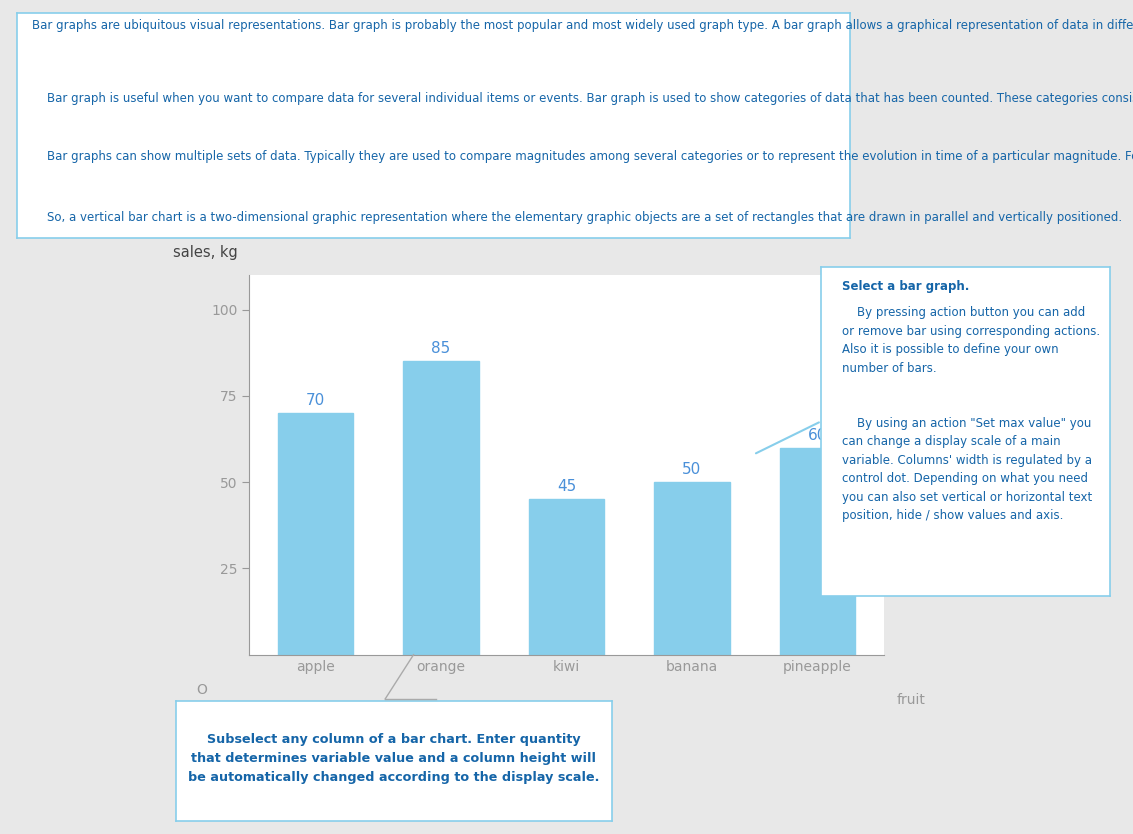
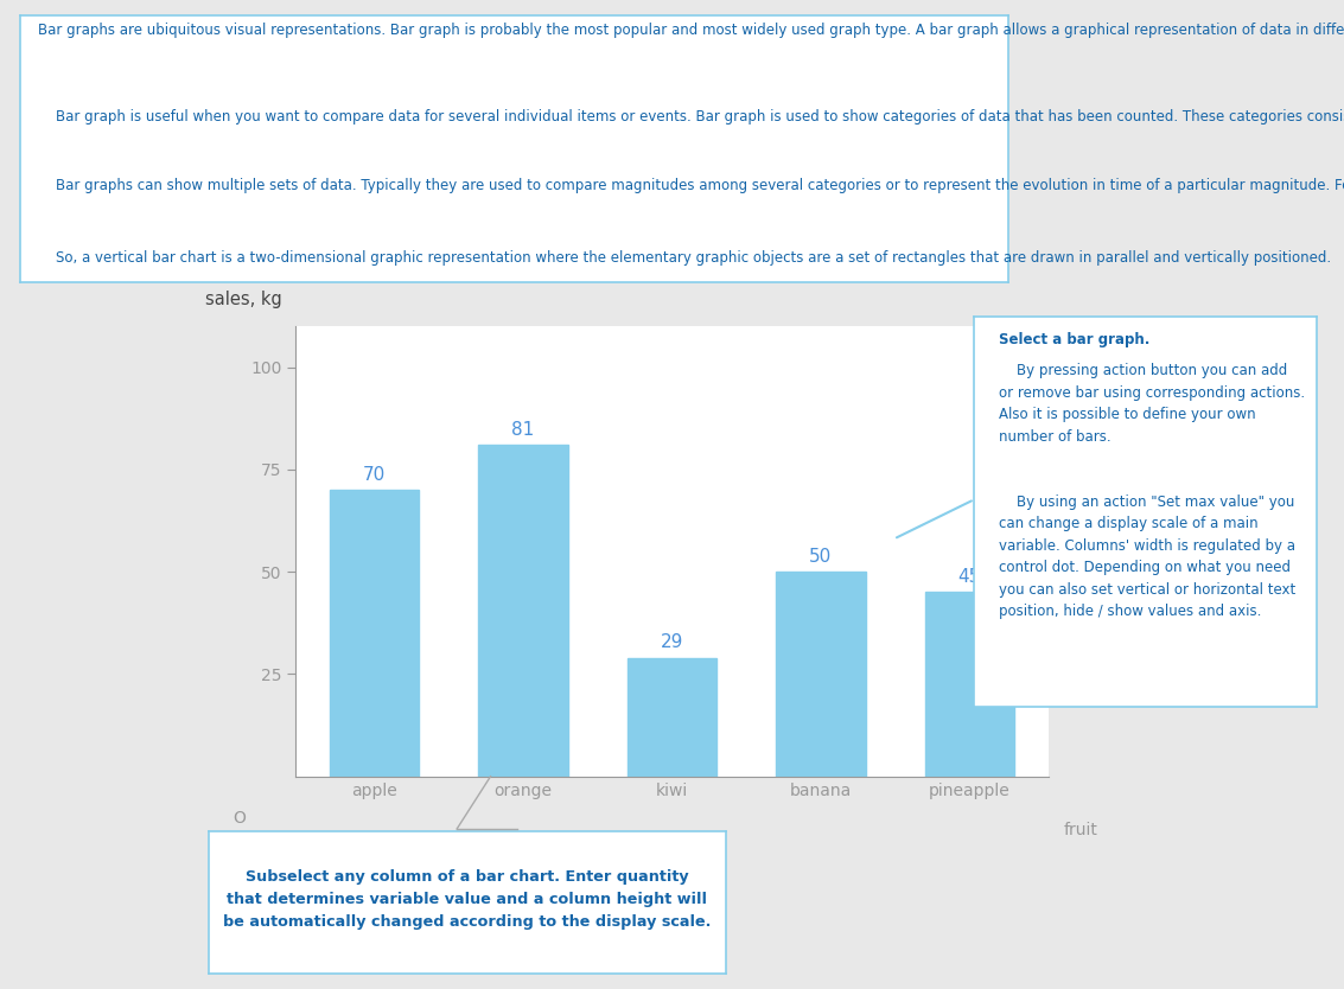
orange: 85 -> 81
kiwi: 45 -> 29
pineapple: 60 -> 45
